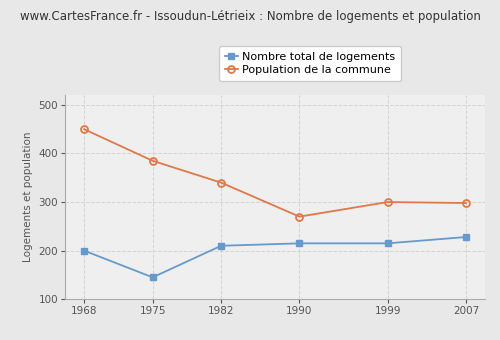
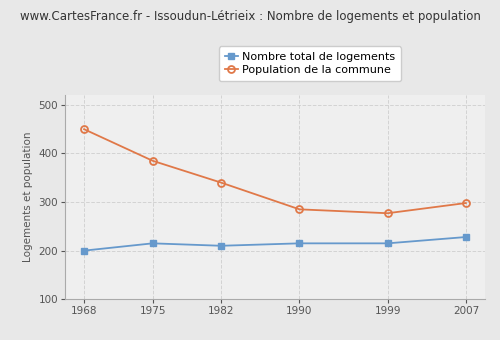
Nombre total de logements/1975: 145 -> 215
Population de la commune/1990: 270 -> 285
Population de la commune/1999: 300 -> 277
